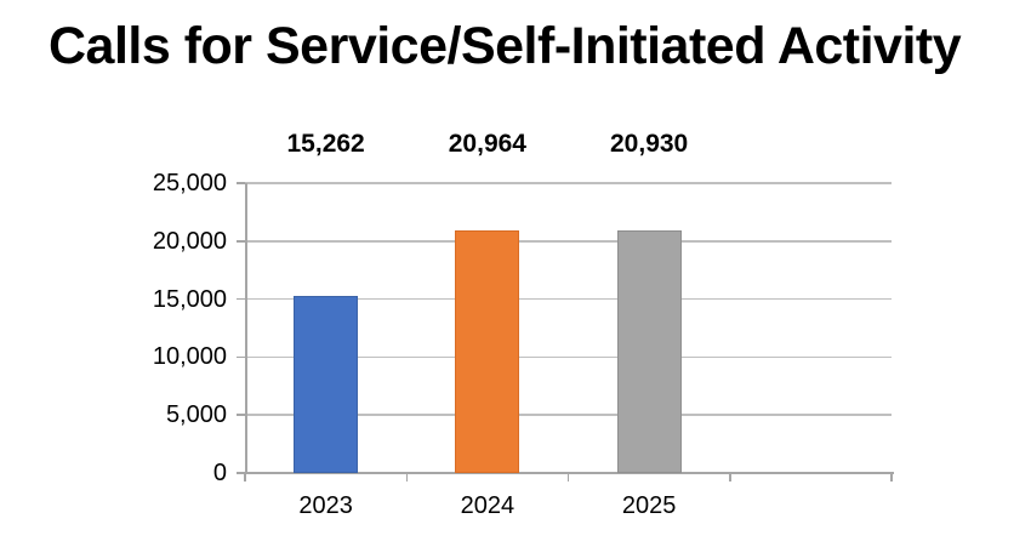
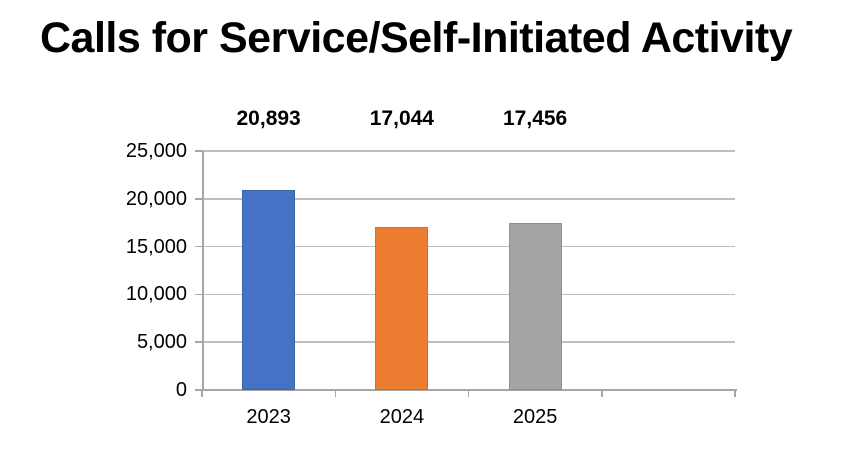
2023: 15,262 -> 20,893
2024: 20,964 -> 17,044
2025: 20,930 -> 17,456
